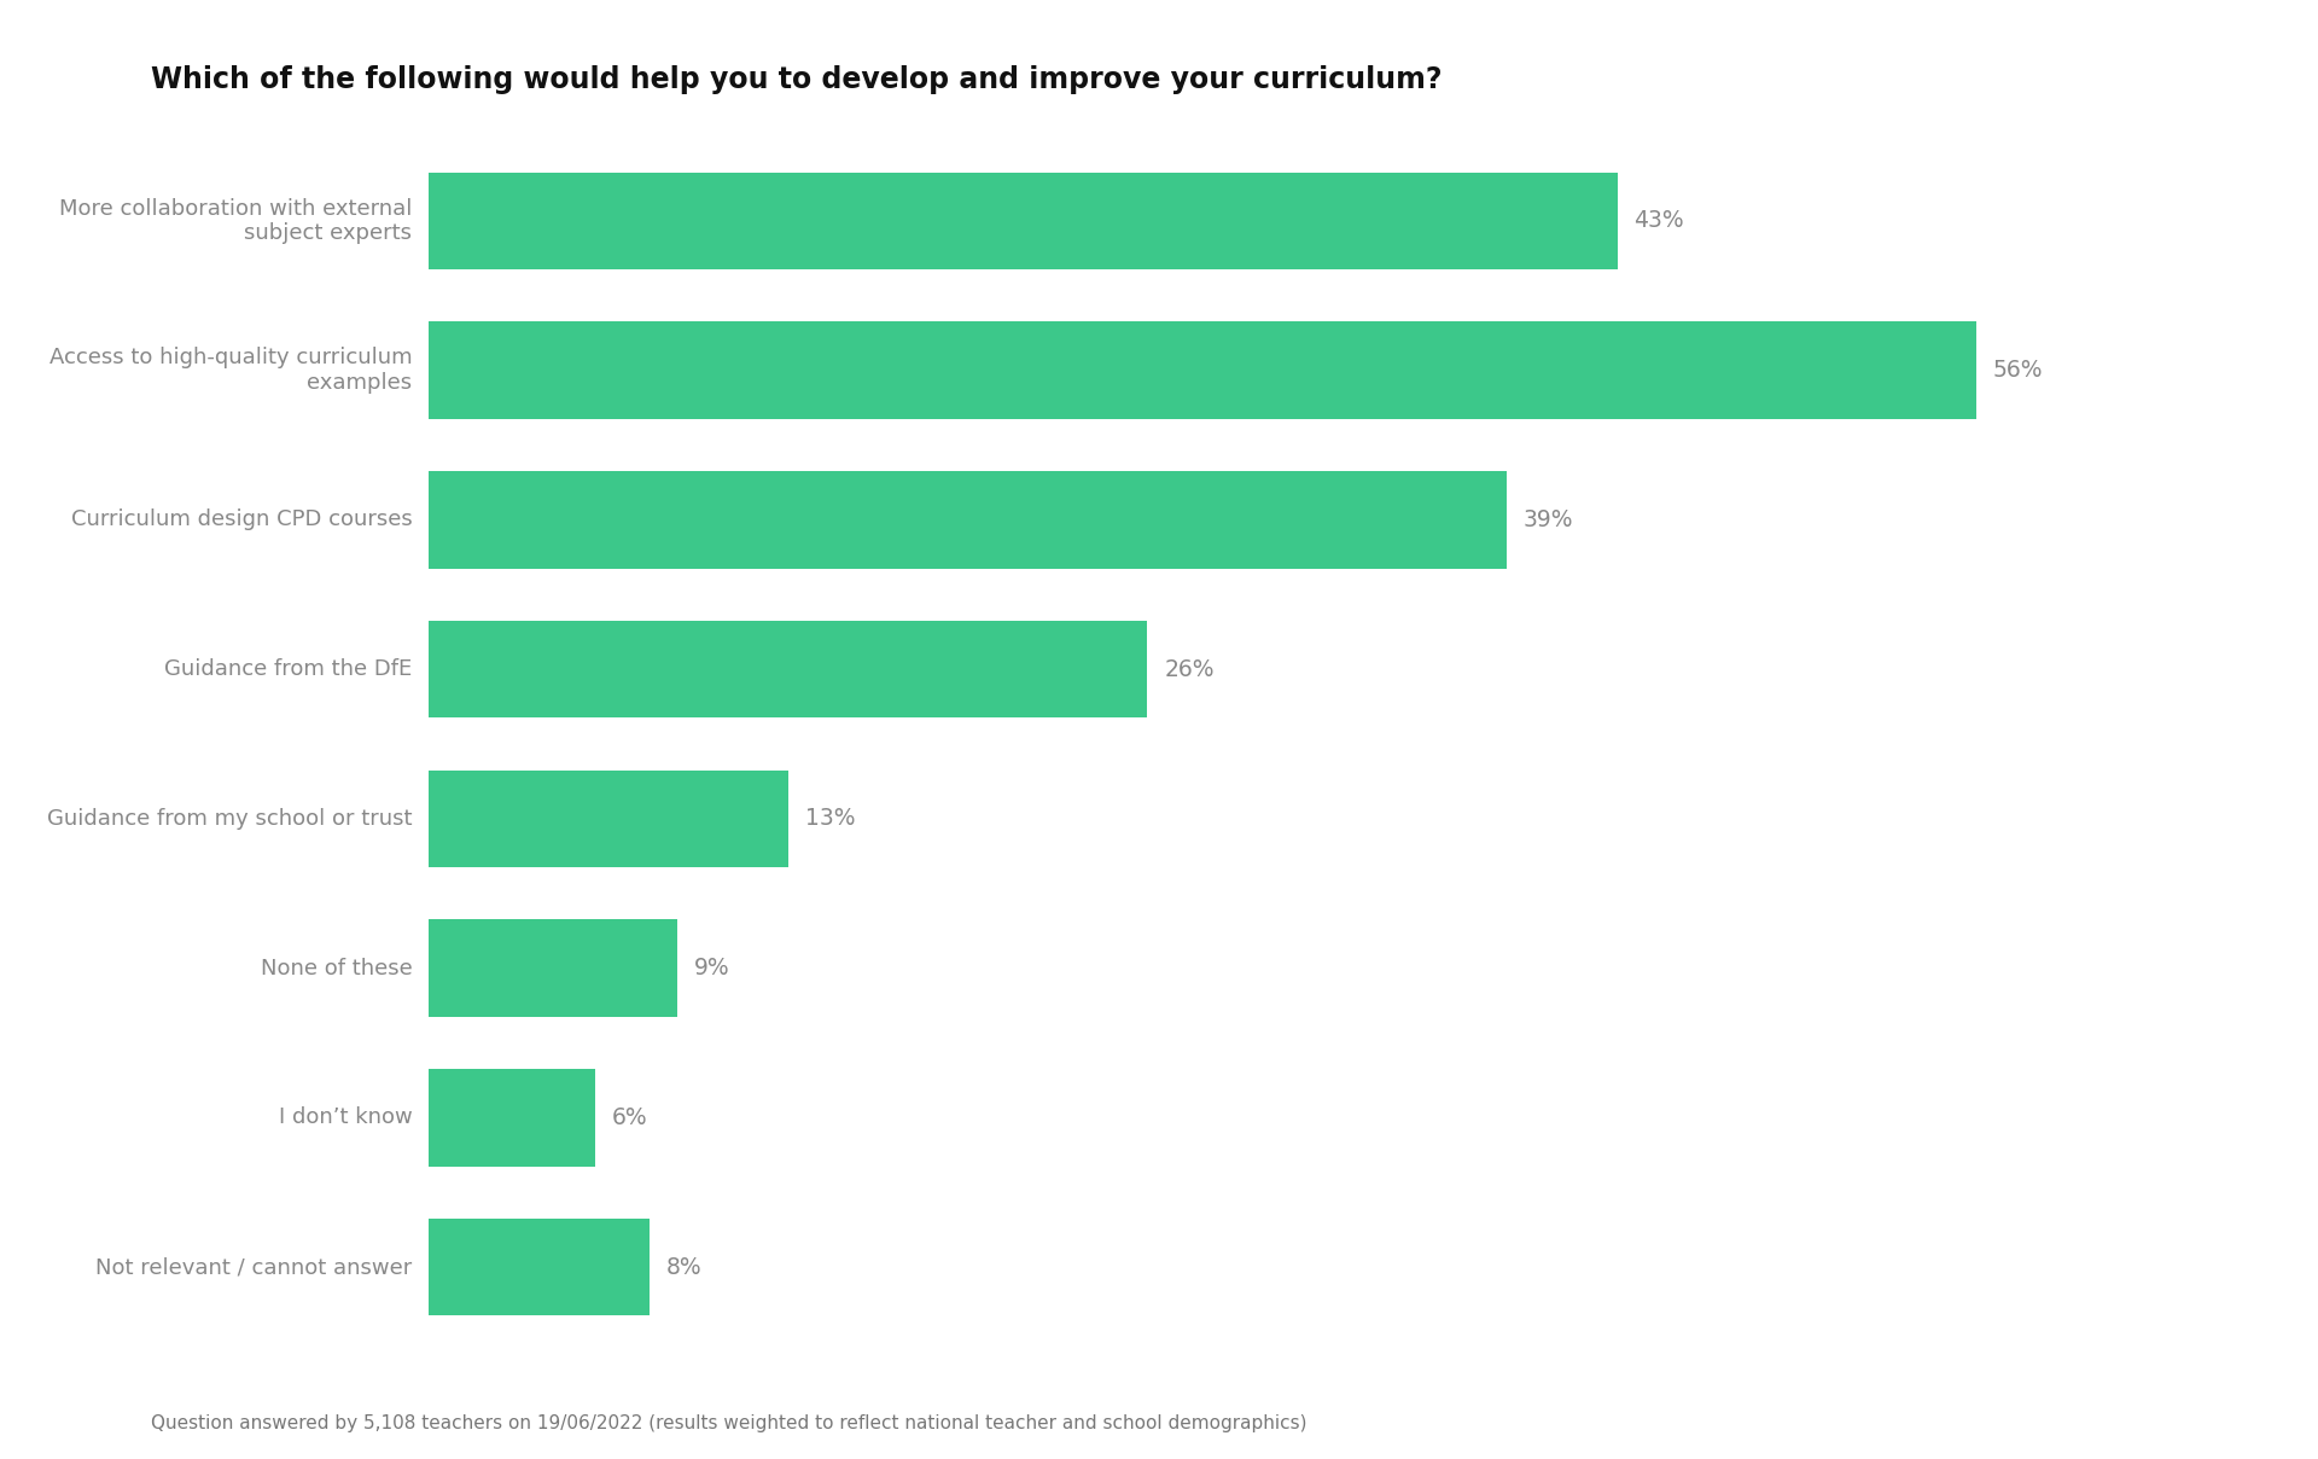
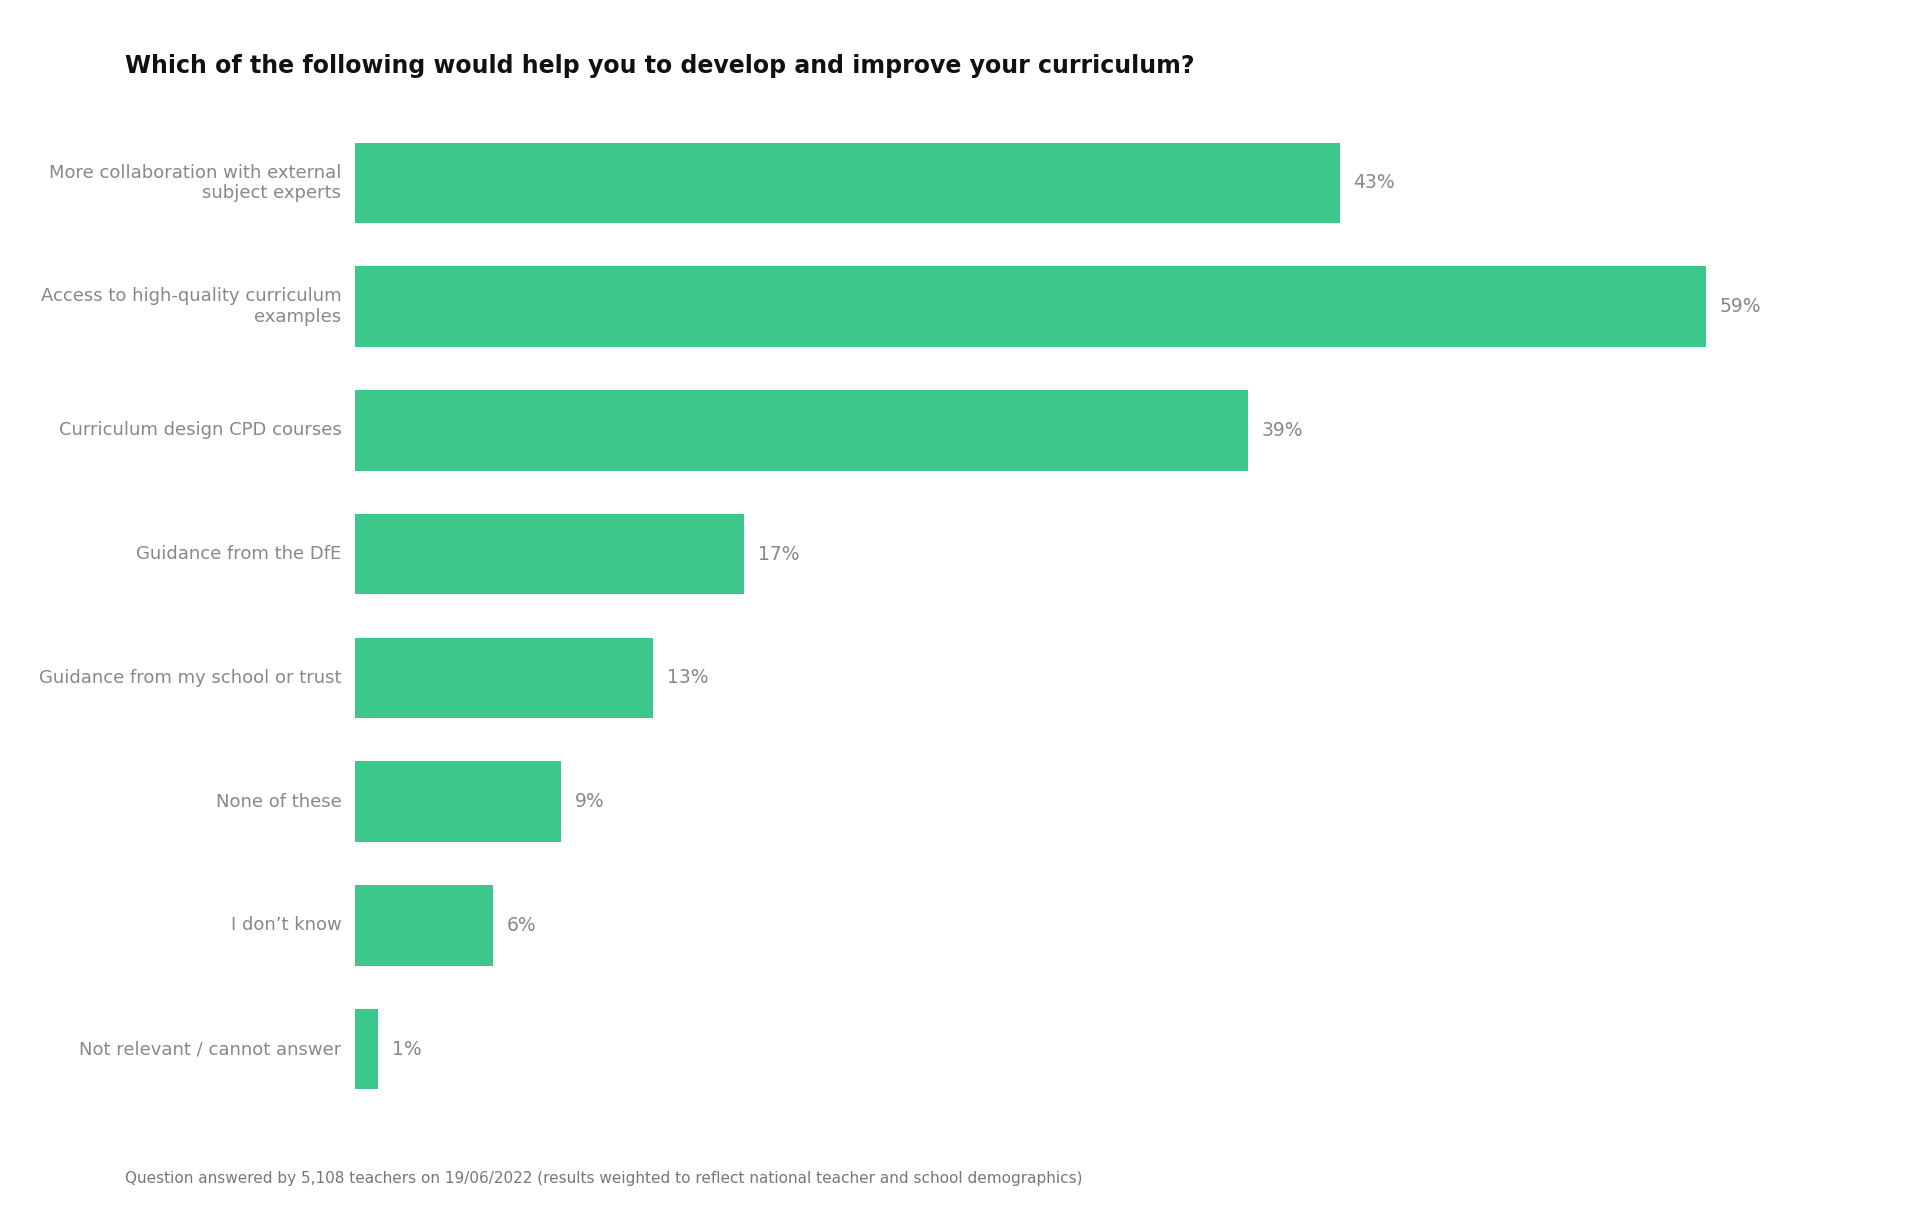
Access to high-quality curriculum examples: 56% -> 59%
Guidance from the DfE: 26% -> 17%
Not relevant / cannot answer: 8% -> 1%
